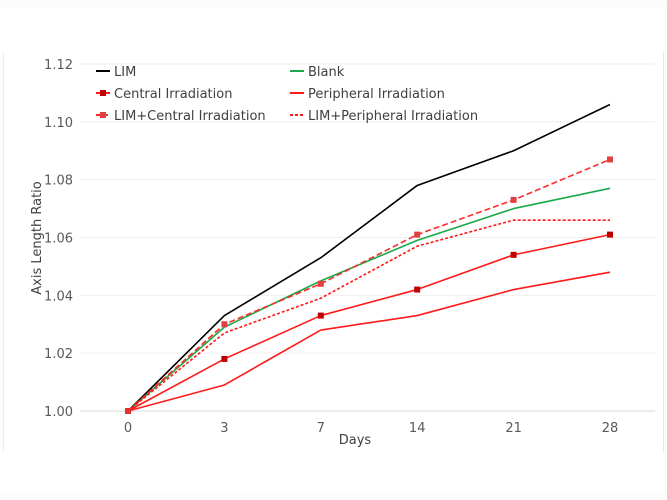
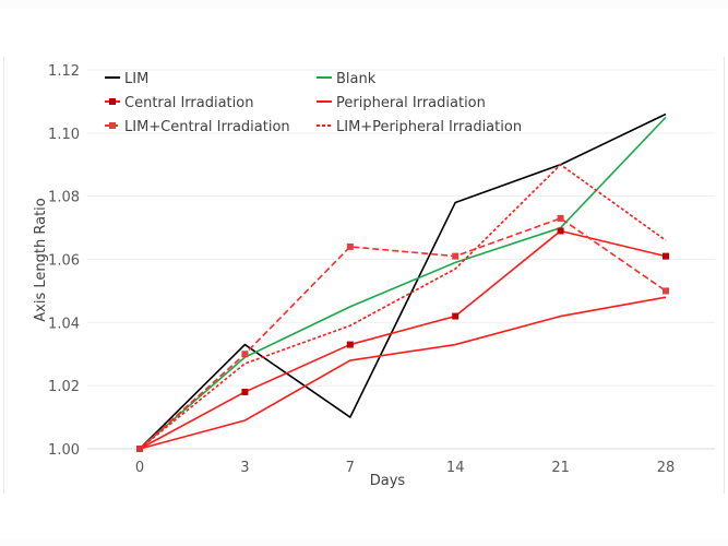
LIM/7: 1.053 -> 1.010
LIM+Central Irradiation/7: 1.044 -> 1.064
Central Irradiation/21: 1.054 -> 1.069
LIM+Peripheral Irradiation/21: 1.066 -> 1.090
Blank/28: 1.077 -> 1.105
LIM+Central Irradiation/28: 1.087 -> 1.050
